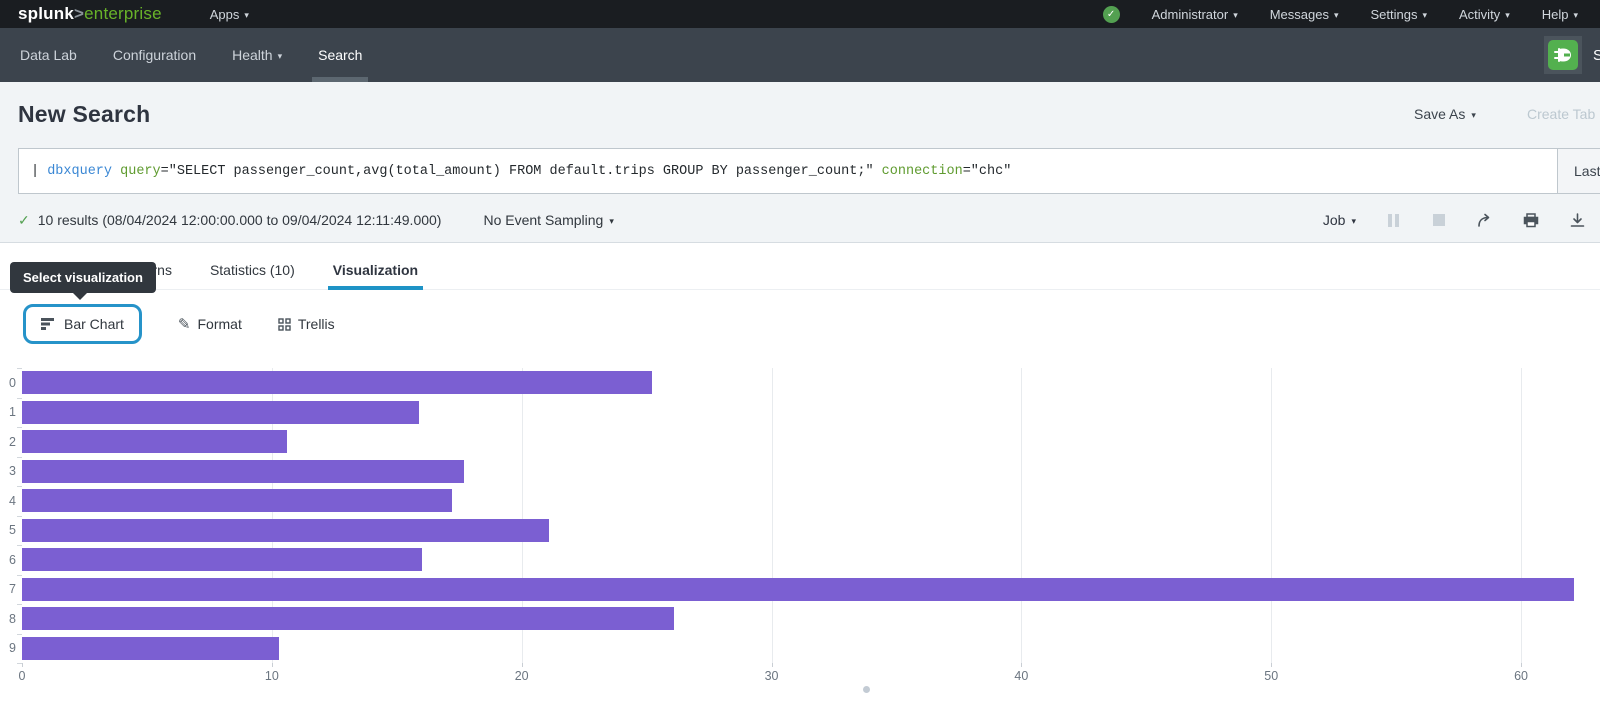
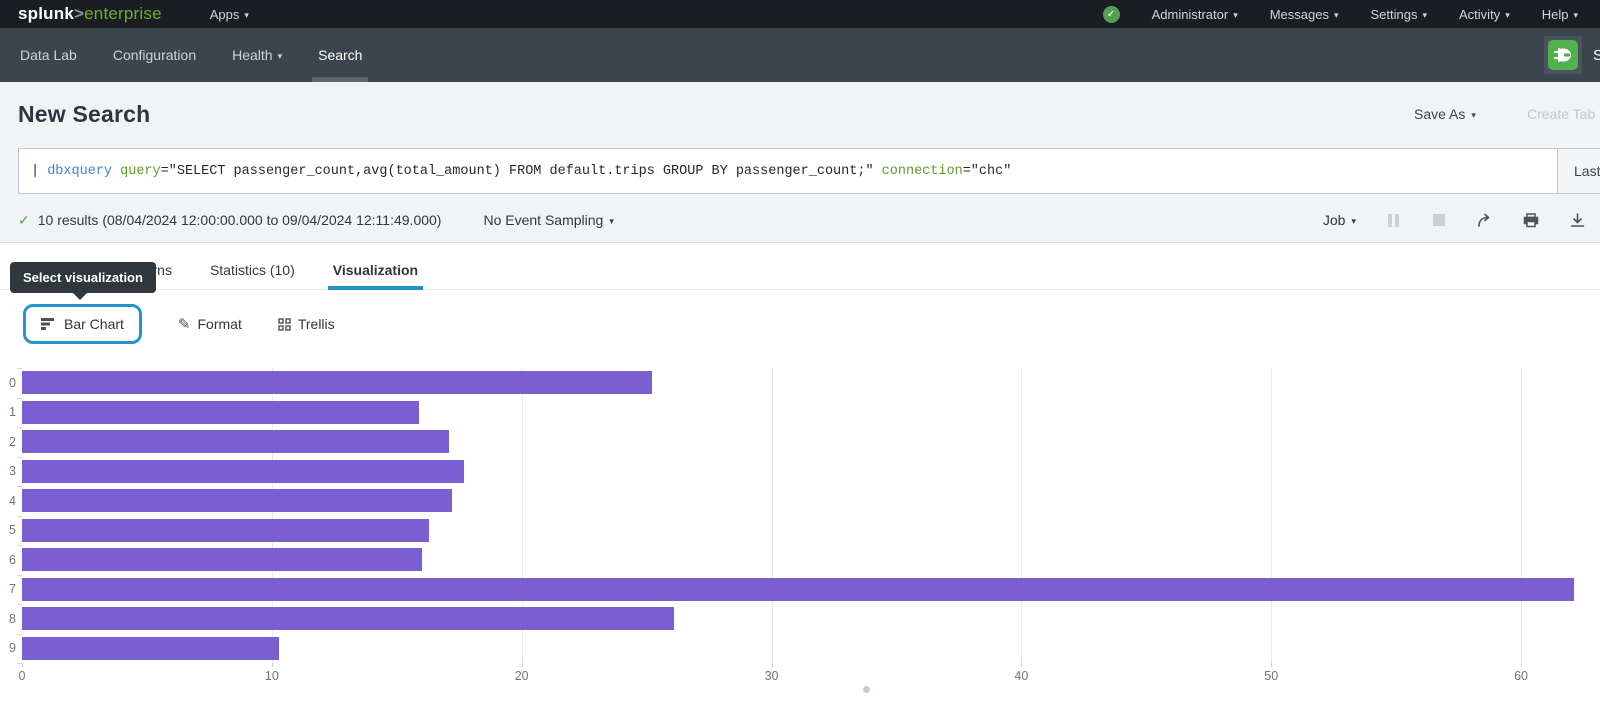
2: 10.6 -> 17.1
5: 21.1 -> 16.3
